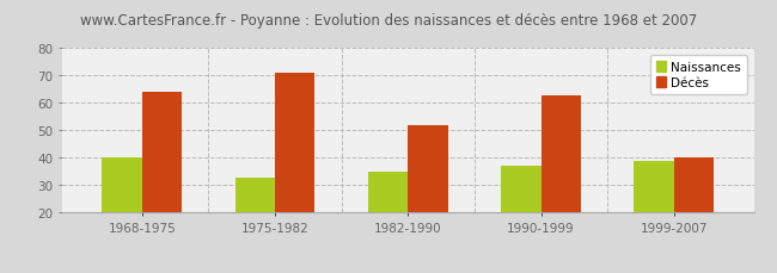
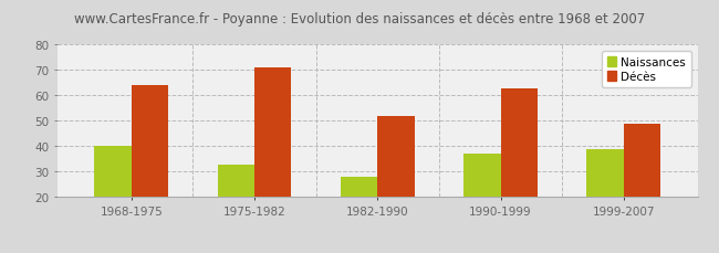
Naissances/1982-1990: 35 -> 28
Décès/1999-2007: 40 -> 49
